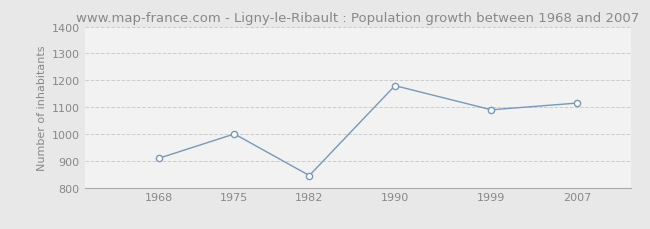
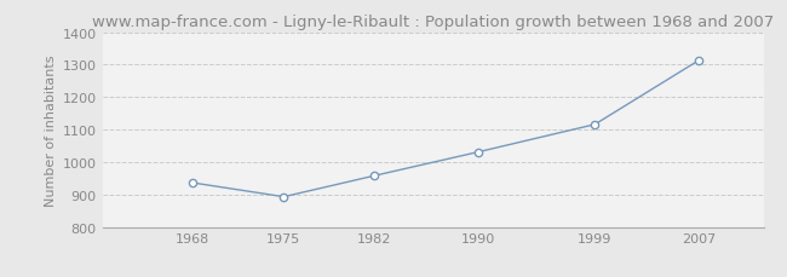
1968: 910 -> 936
1975: 1000 -> 893
1982: 845 -> 958
1990: 1180 -> 1031
1999: 1090 -> 1116
2007: 1115 -> 1313
